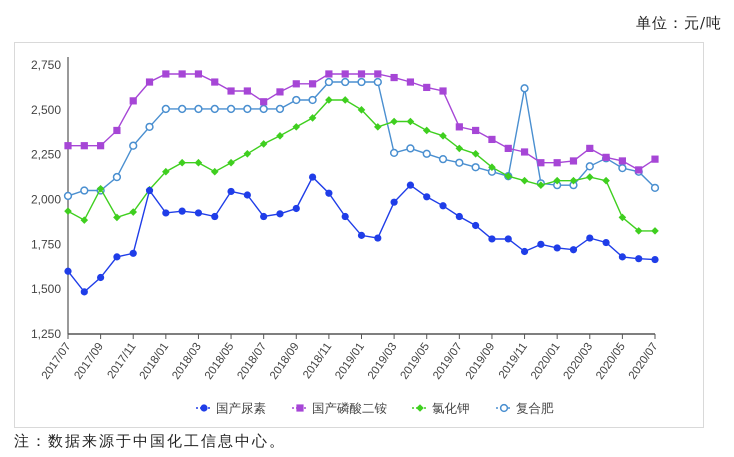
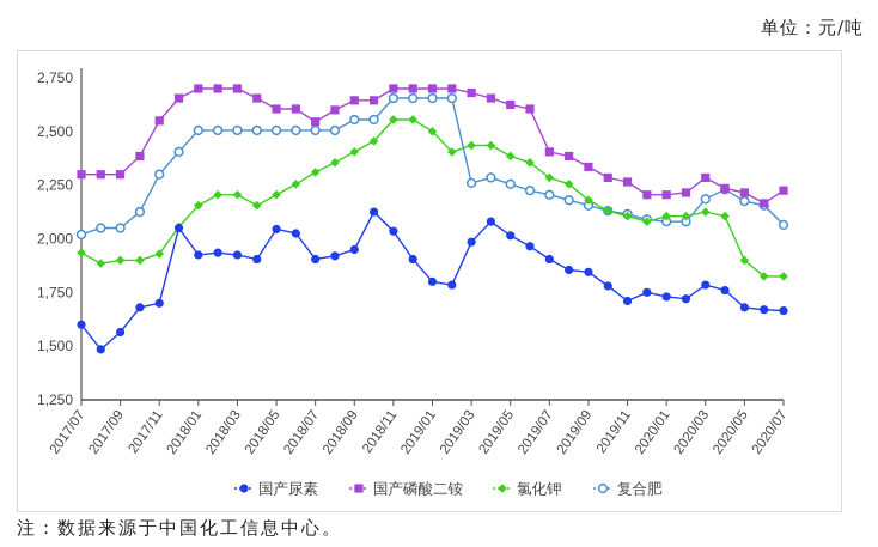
氯化钾/2017/09: 2060 -> 1900
国产尿素/2019/09: 1780 -> 1840
复合肥/2019/11: 2620 -> 2120
